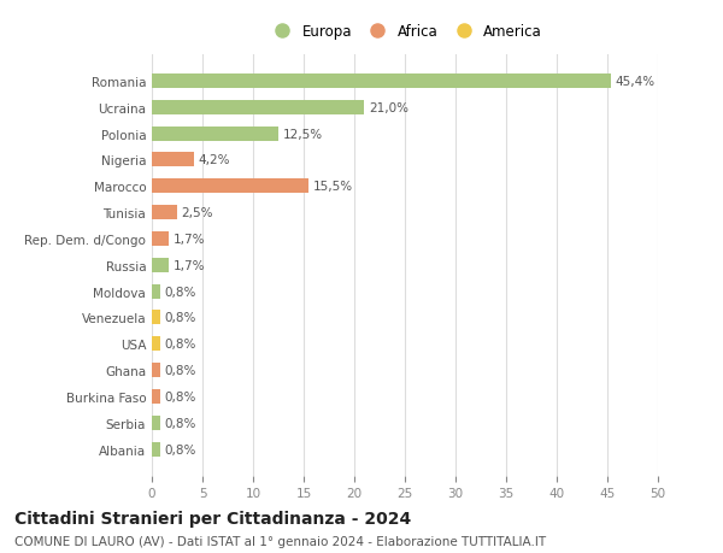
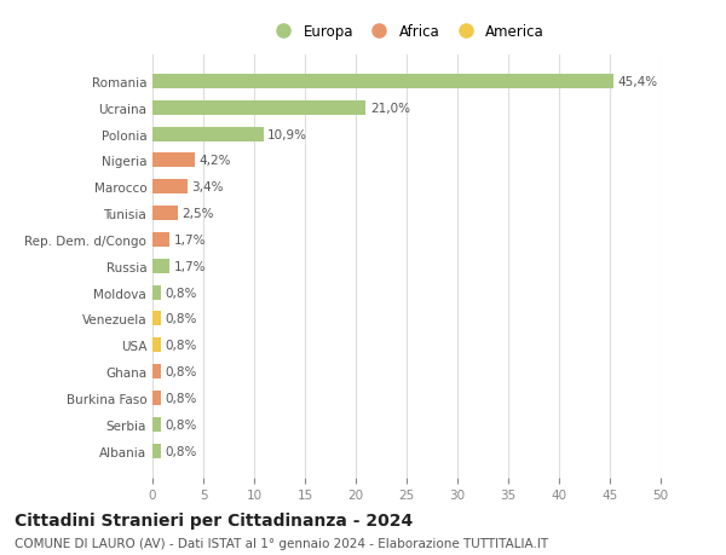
Polonia: 12,5% -> 10,9%
Marocco: 15,5% -> 3,4%
